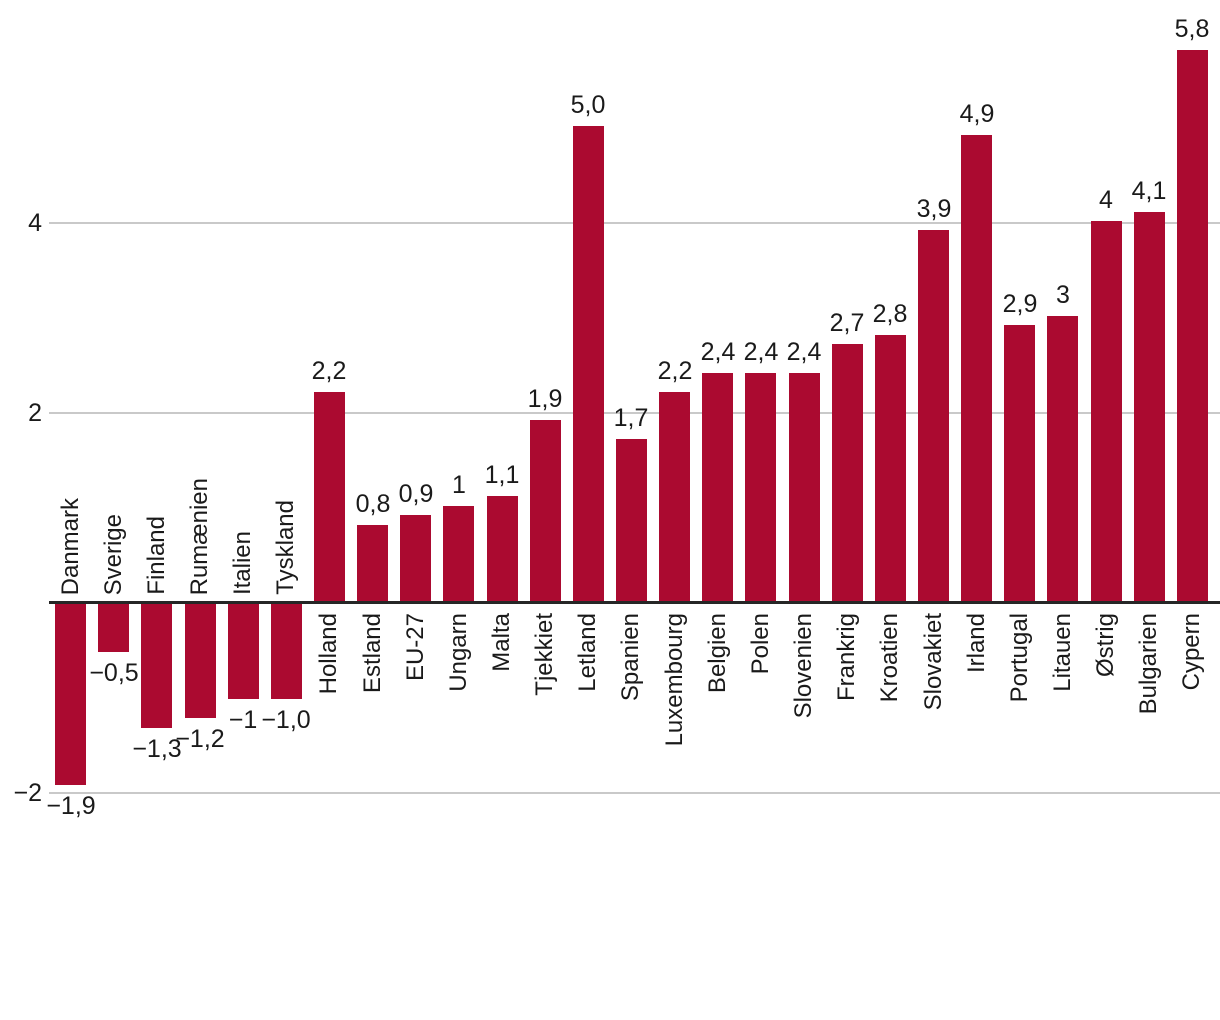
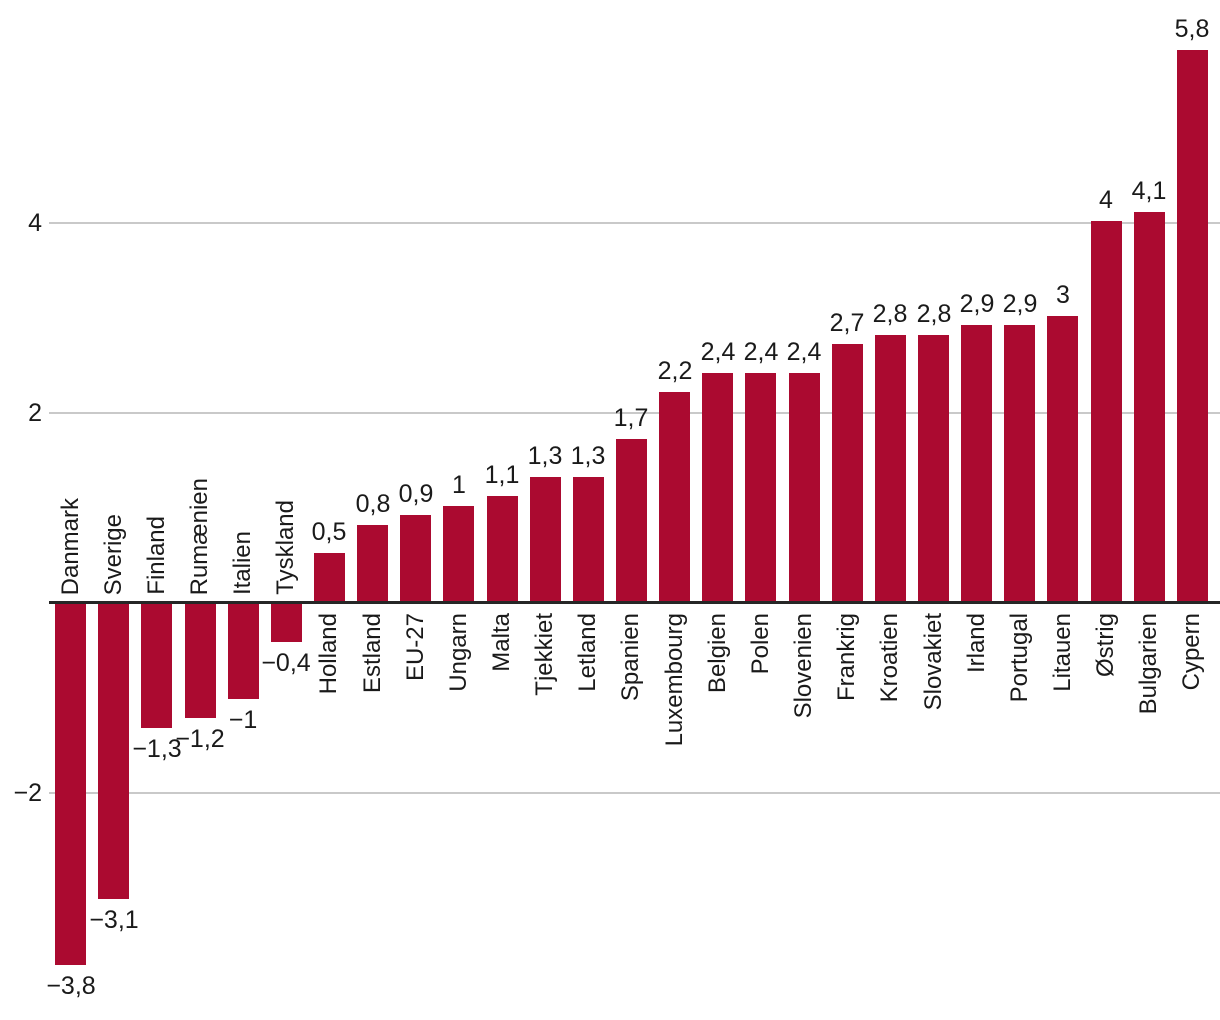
Danmark: −1,9 -> −3,8
Sverige: −0,5 -> −3,1
Tyskland: −1,0 -> −0,4
Holland: 2,2 -> 0,5
Tjekkiet: 1,9 -> 1,3
Letland: 5,0 -> 1,3
Slovakiet: 3,9 -> 2,8
Irland: 4,9 -> 2,9
